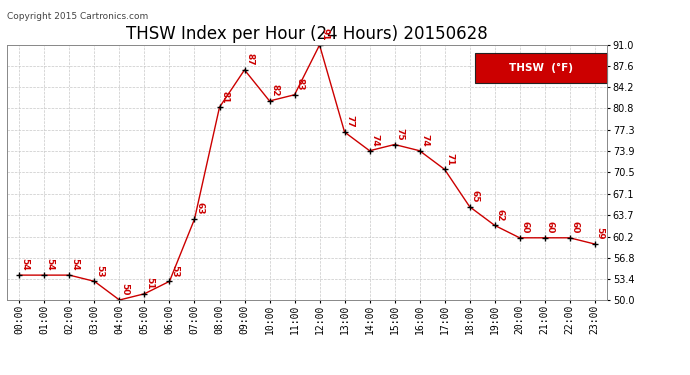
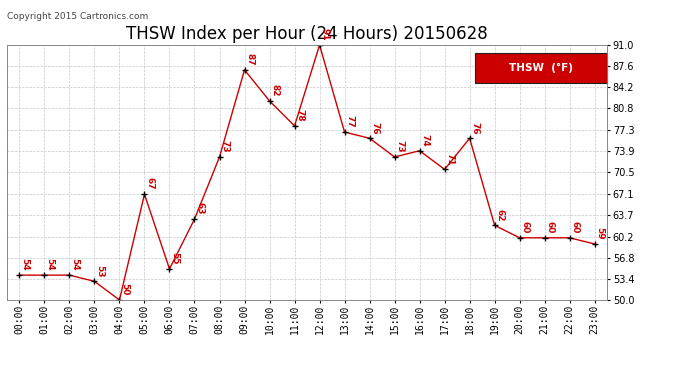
05:00: 51 -> 67
06:00: 53 -> 55
08:00: 81 -> 73
11:00: 83 -> 78
14:00: 74 -> 76
15:00: 75 -> 73
18:00: 65 -> 76
